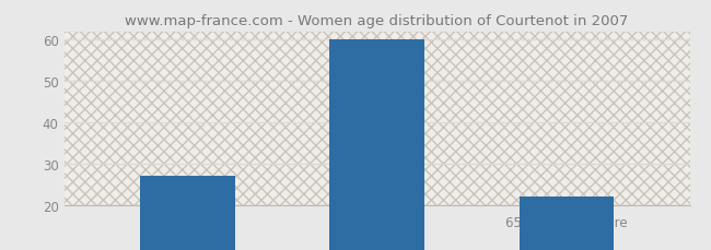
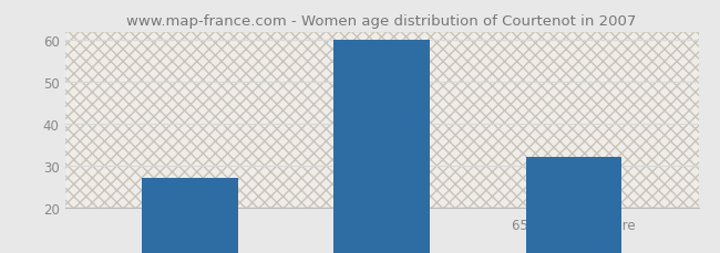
65 years and more: 22 -> 32
